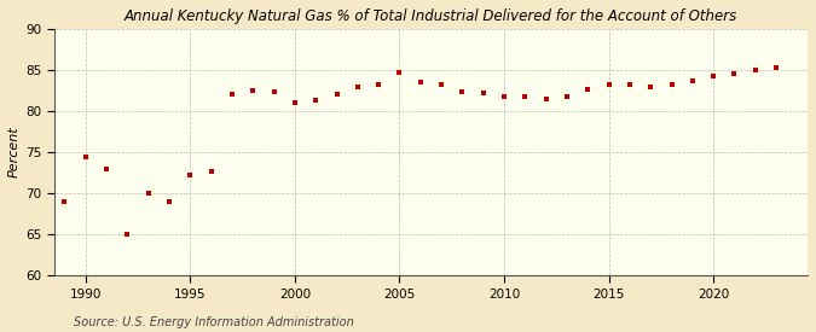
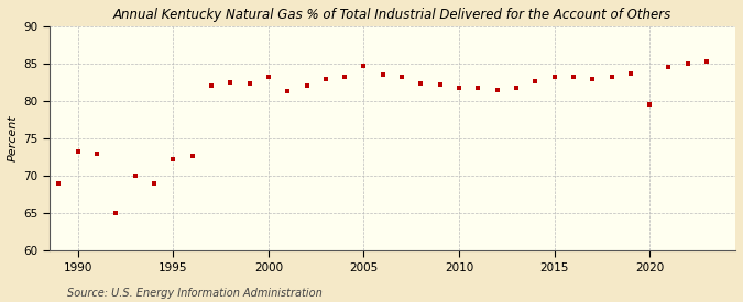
1990: 74.5 -> 73.2
2000: 81.0 -> 83.2
2020: 84.3 -> 79.6
